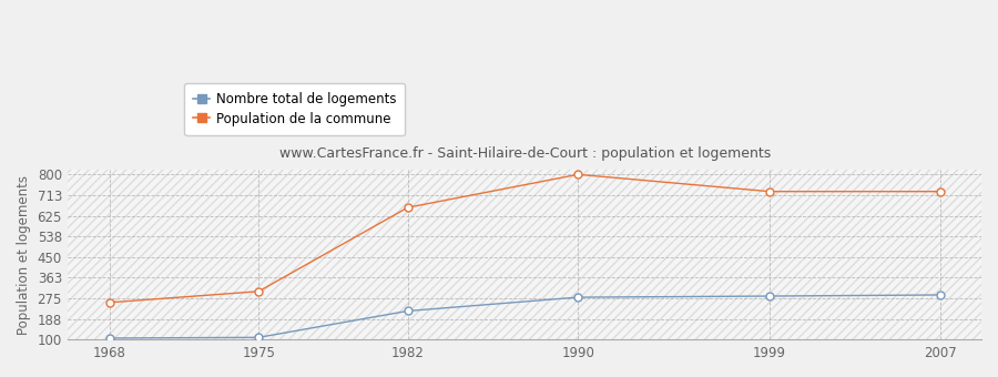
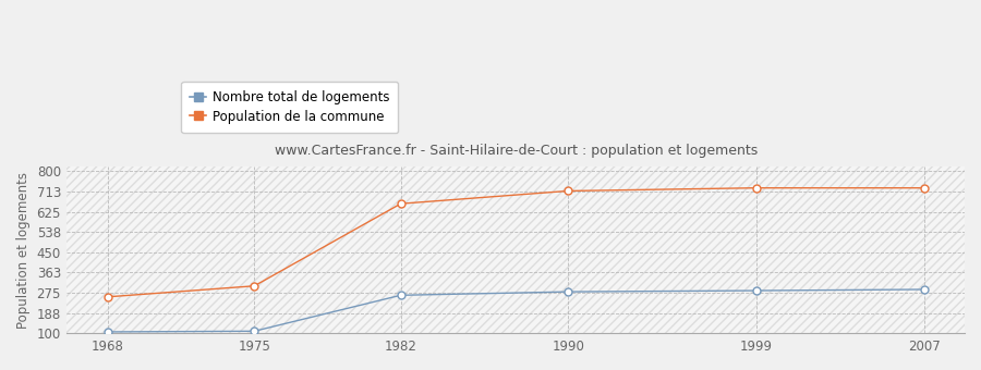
Nombre total de logements/1982: 222 -> 265
Population de la commune/1990: 800 -> 715
